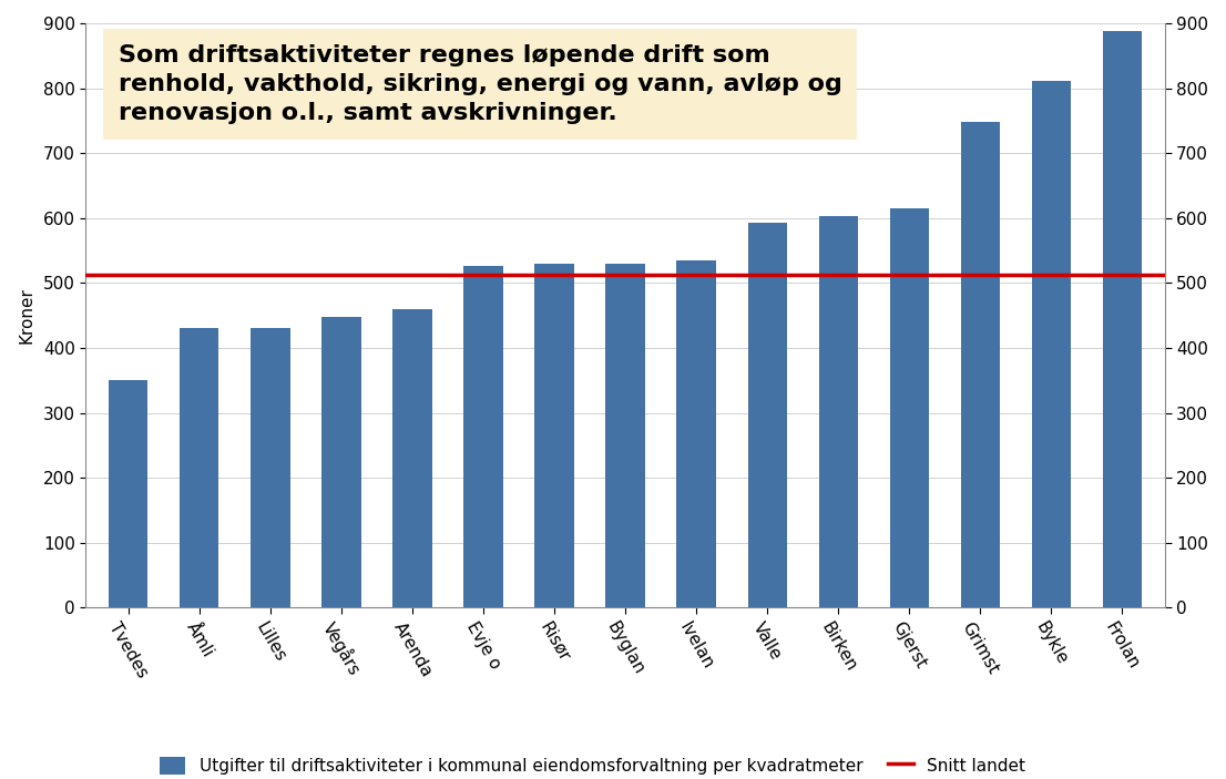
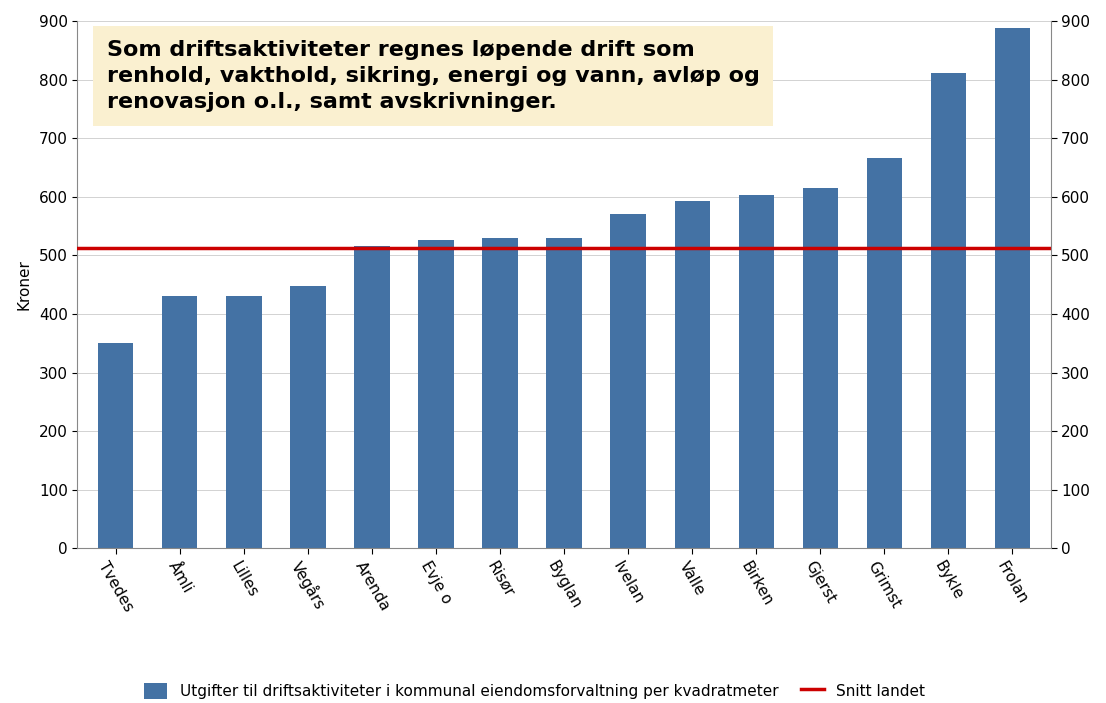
Arenda: 460 -> 516
Ivelan: 535 -> 570
Grimst: 748 -> 666
